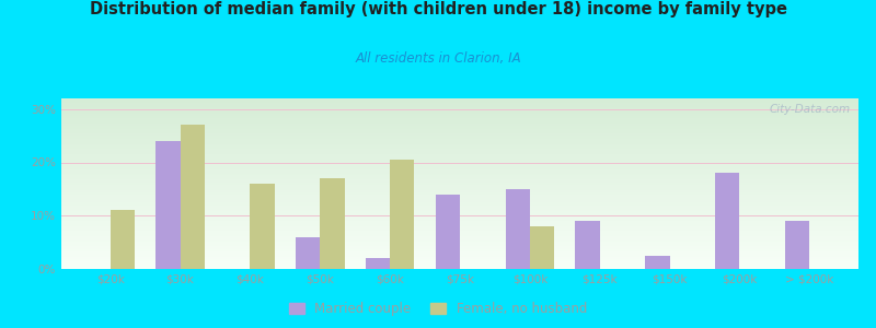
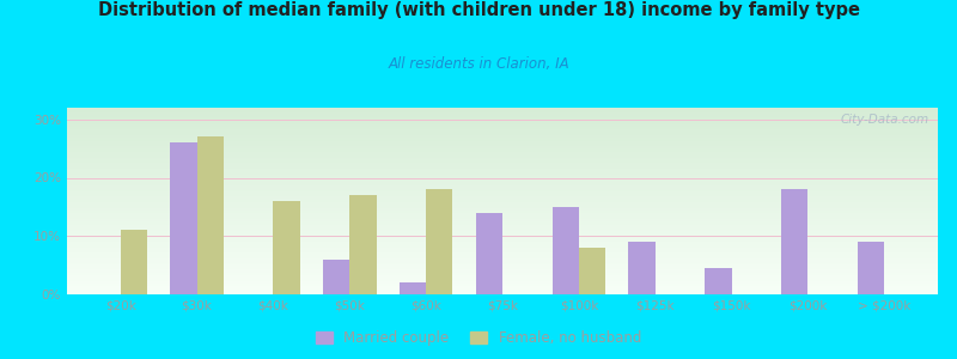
Married couple/$30k: 24.0% -> 26.0%
Female, no husband/$60k: 20.5% -> 18.0%
Married couple/$150k: 2.5% -> 4.5%
